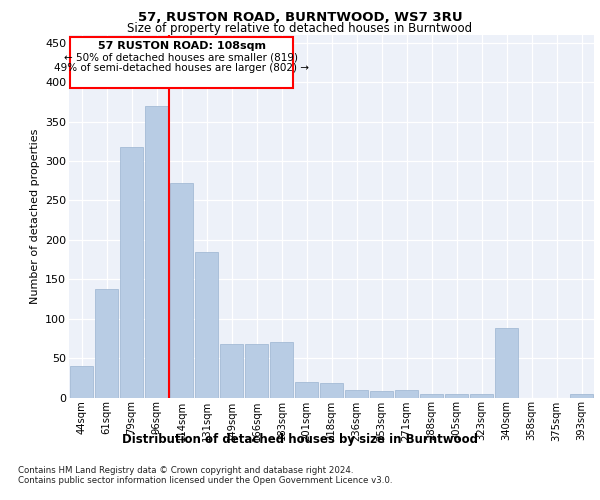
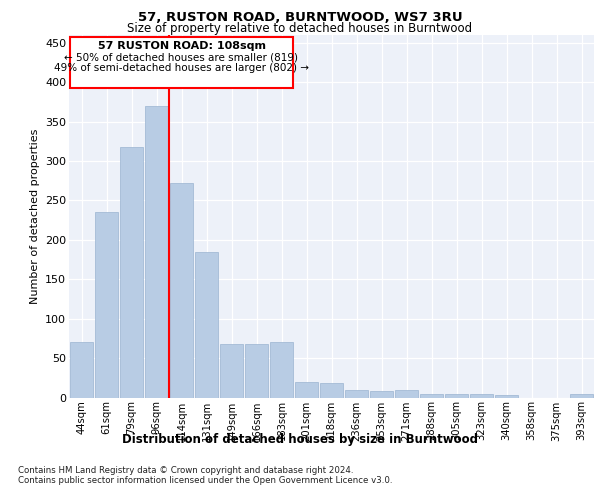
44sqm: 40 -> 70
61sqm: 138 -> 235
340sqm: 88 -> 3
